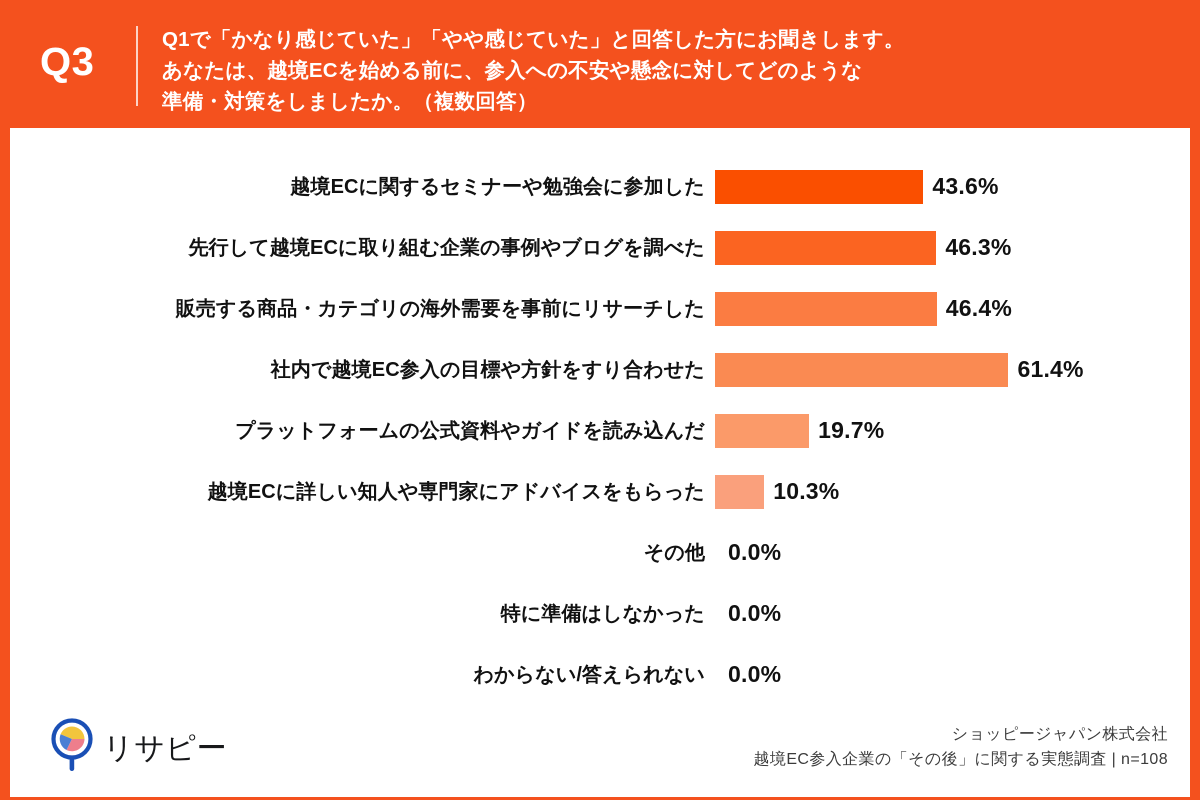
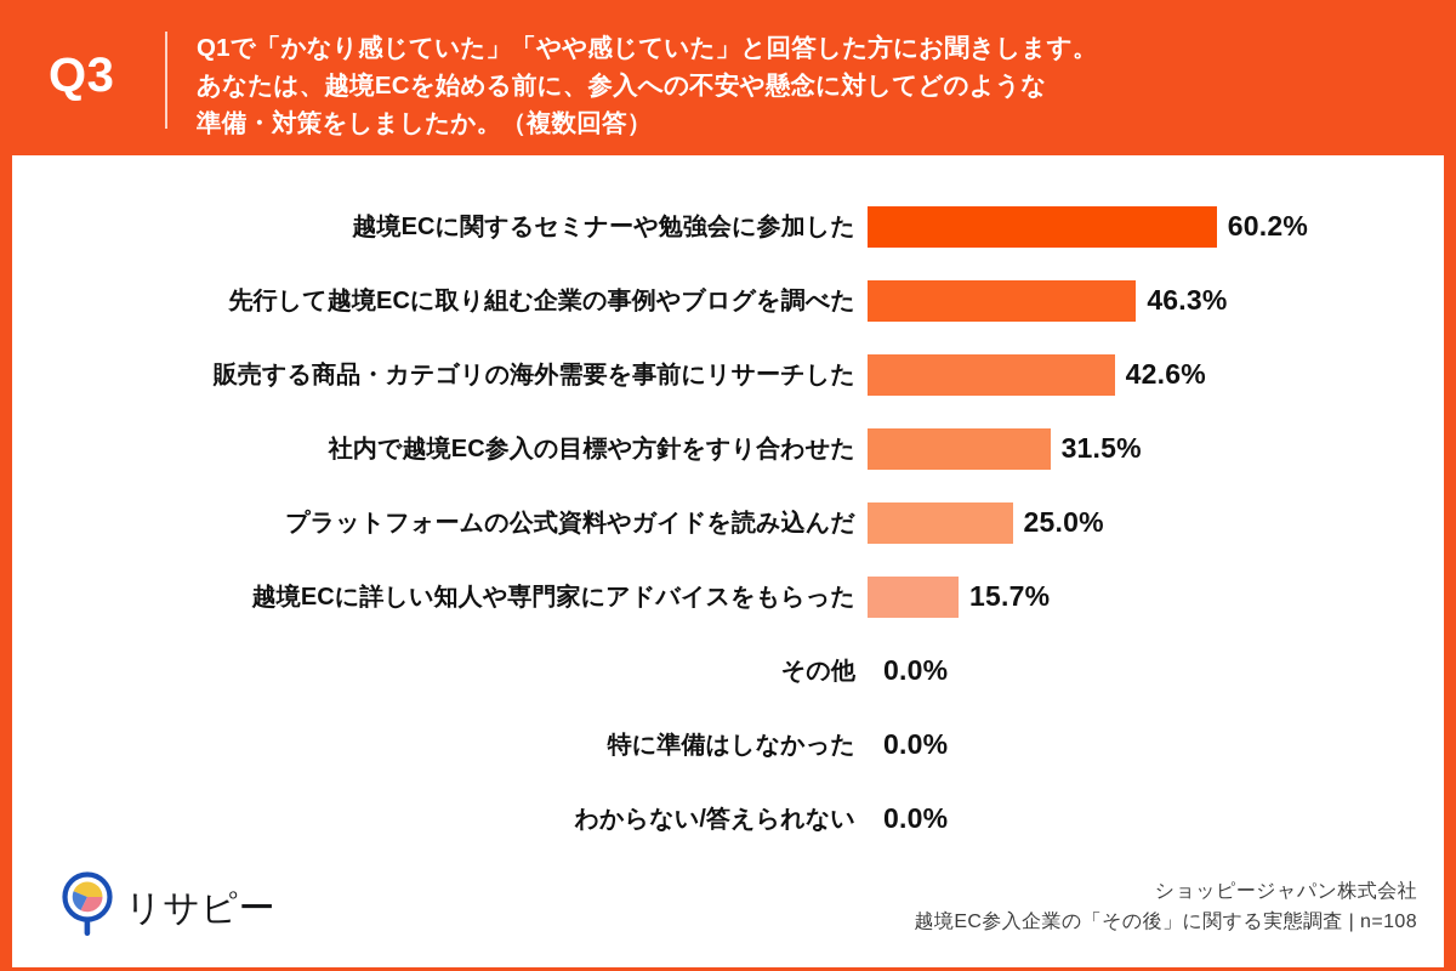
越境ECに関するセミナーや勉強会に参加した: 43.6% -> 60.2%
販売する商品・カテゴリの海外需要を事前にリサーチした: 46.4% -> 42.6%
社内で越境EC参入の目標や方針をすり合わせた: 61.4% -> 31.5%
プラットフォームの公式資料やガイドを読み込んだ: 19.7% -> 25.0%
越境ECに詳しい知人や専門家にアドバイスをもらった: 10.3% -> 15.7%
